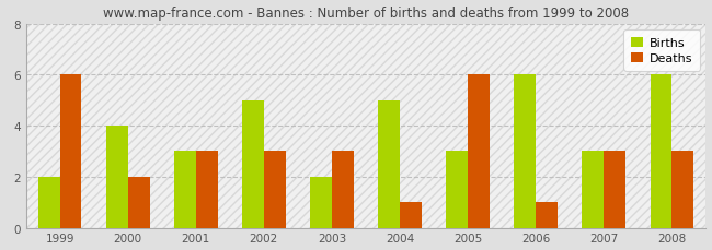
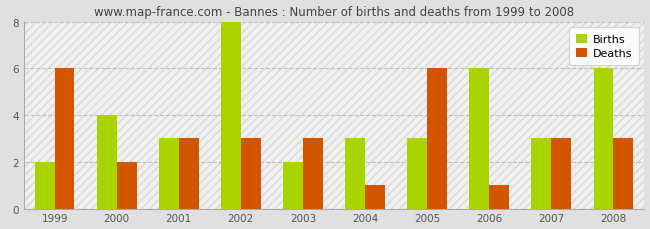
Births/2002: 5 -> 8
Births/2004: 5 -> 3
